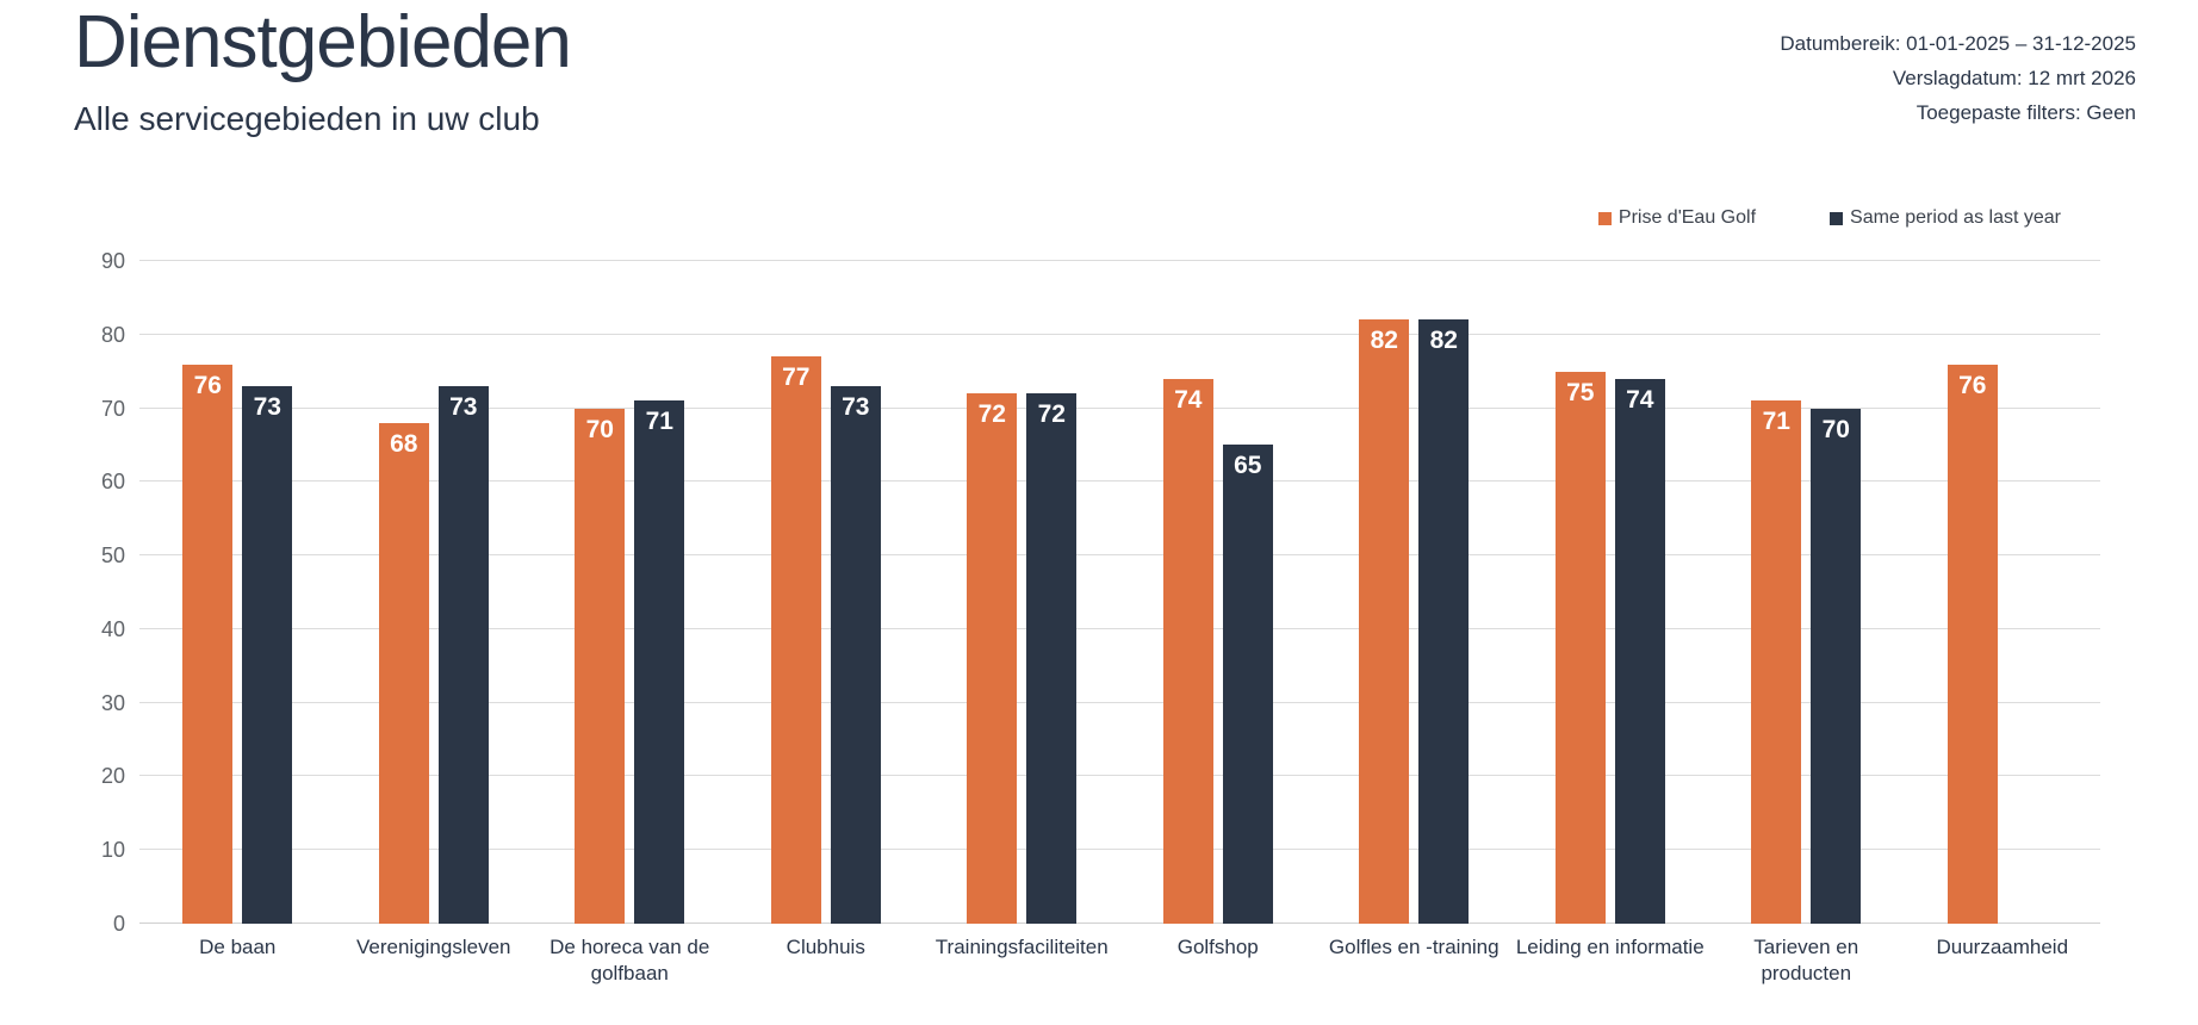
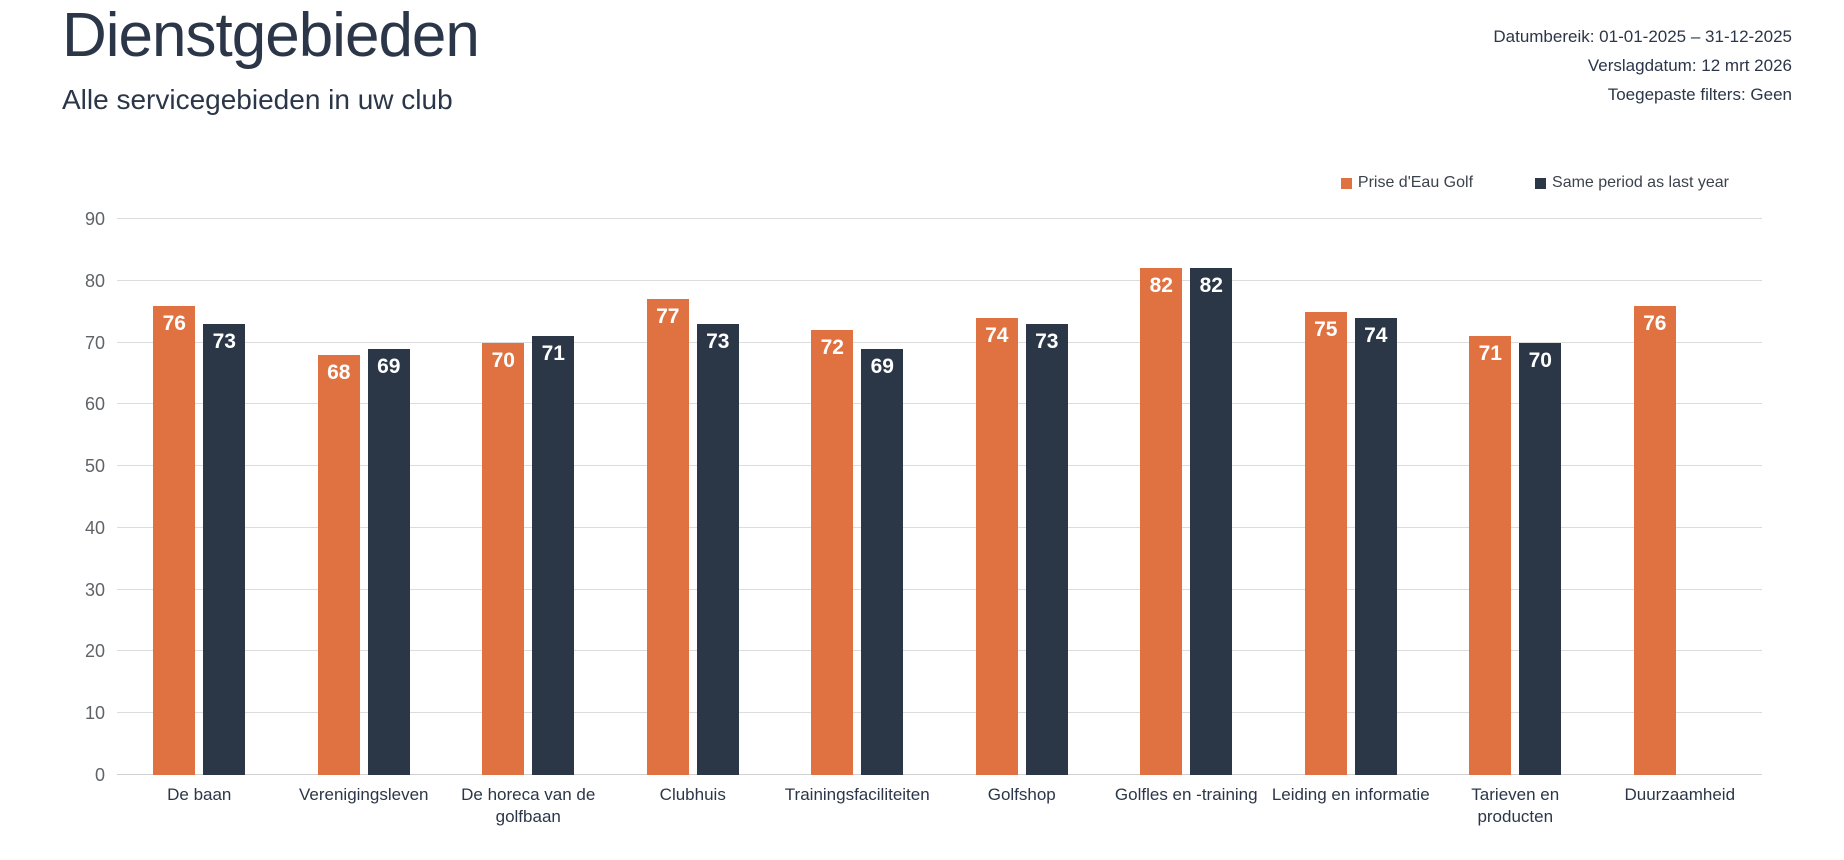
Same period as last year/Verenigingsleven: 73 -> 69
Same period as last year/Trainingsfaciliteiten: 72 -> 69
Same period as last year/Golfshop: 65 -> 73
